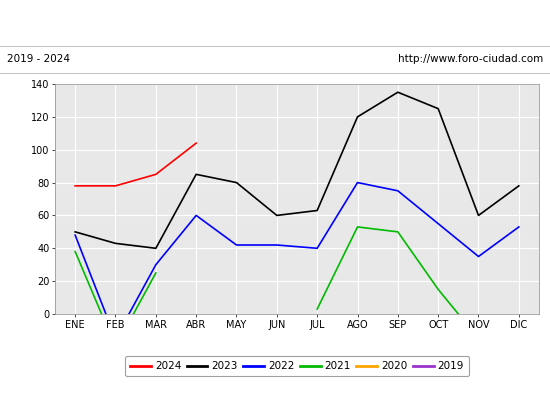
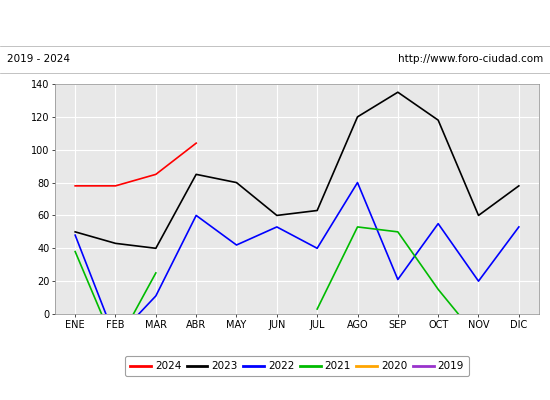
2022/MAR: 30 -> 11
2022/JUN: 42 -> 53
2022/SEP: 75 -> 21
2023/OCT: 125 -> 118
2022/NOV: 35 -> 20
